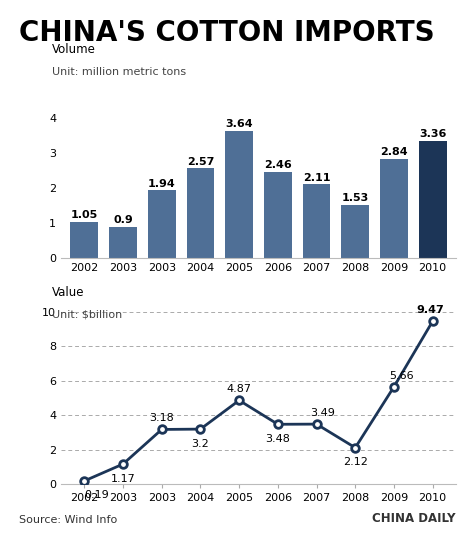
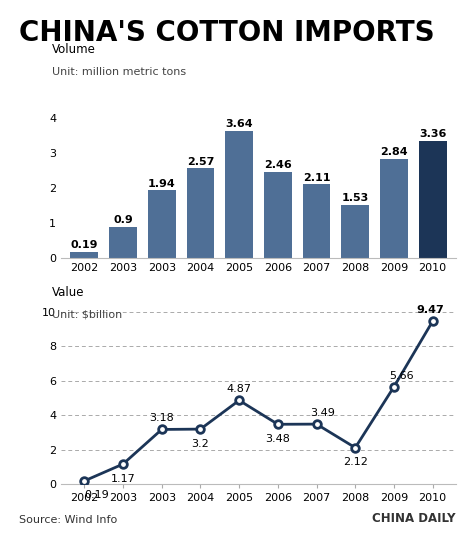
2002: 1.05 -> 0.19
